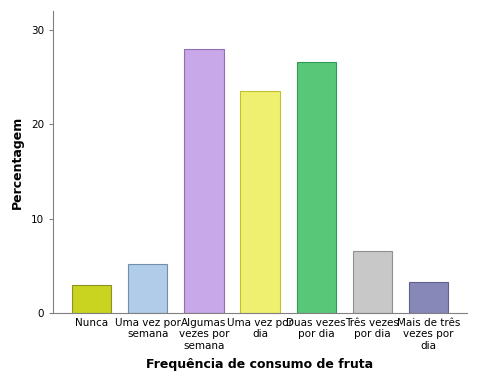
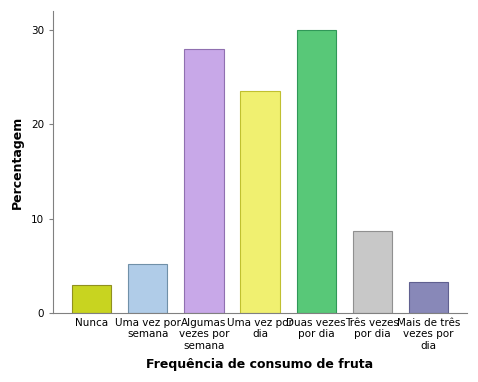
Duas vezes por dia: 26.6 -> 30.0
Três vezes por dia: 6.6 -> 8.7
